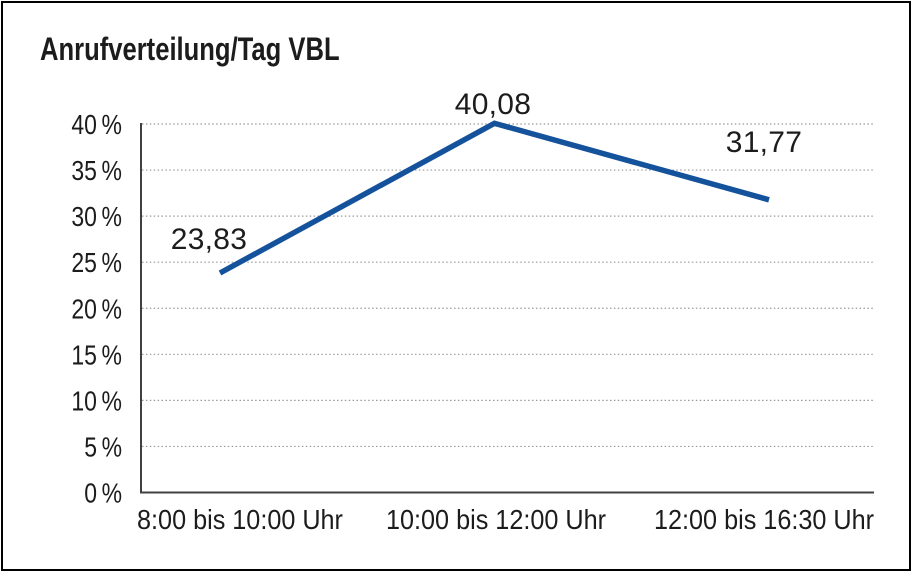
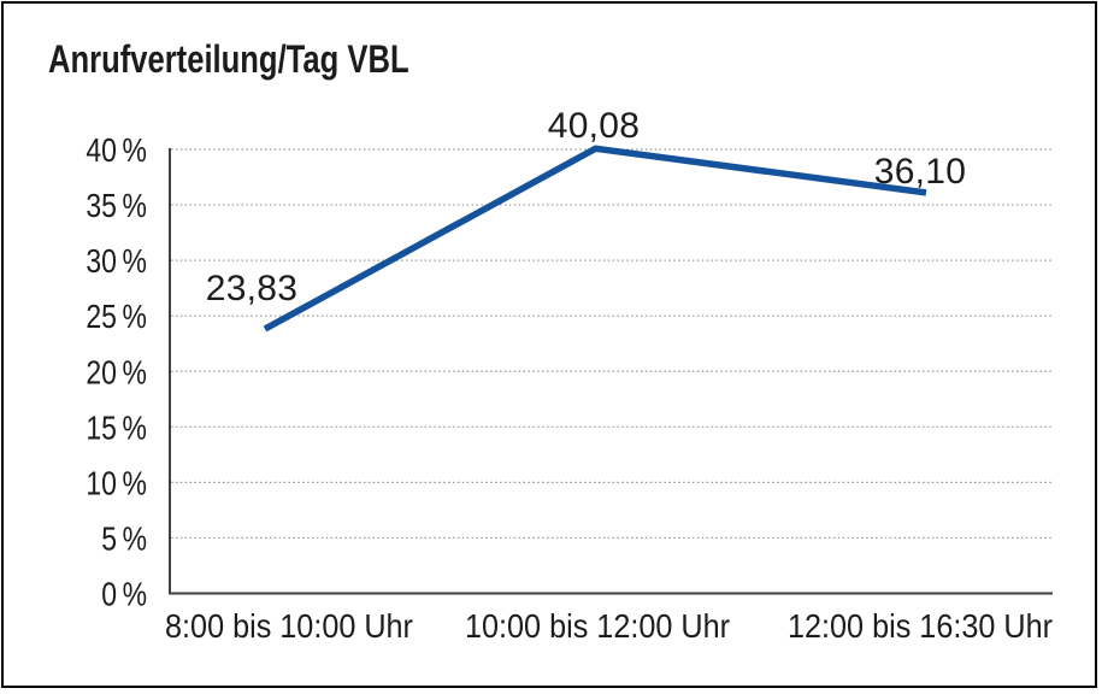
12:00 bis 16:30 Uhr: 31,77 -> 36,10
